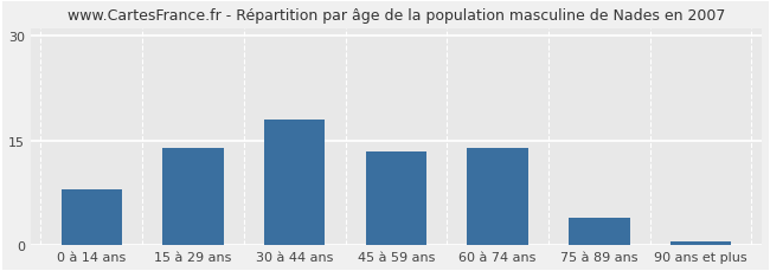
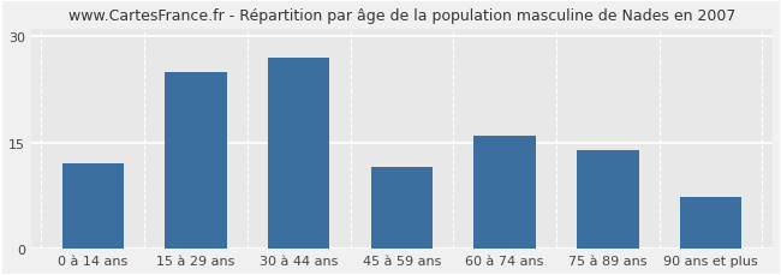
0 à 14 ans: 8.0 -> 12.0
15 à 29 ans: 14.0 -> 25.0
30 à 44 ans: 18.0 -> 27.0
45 à 59 ans: 13.5 -> 11.6
60 à 74 ans: 14.0 -> 16.0
75 à 89 ans: 4.0 -> 14.0
90 ans et plus: 0.5 -> 7.4
